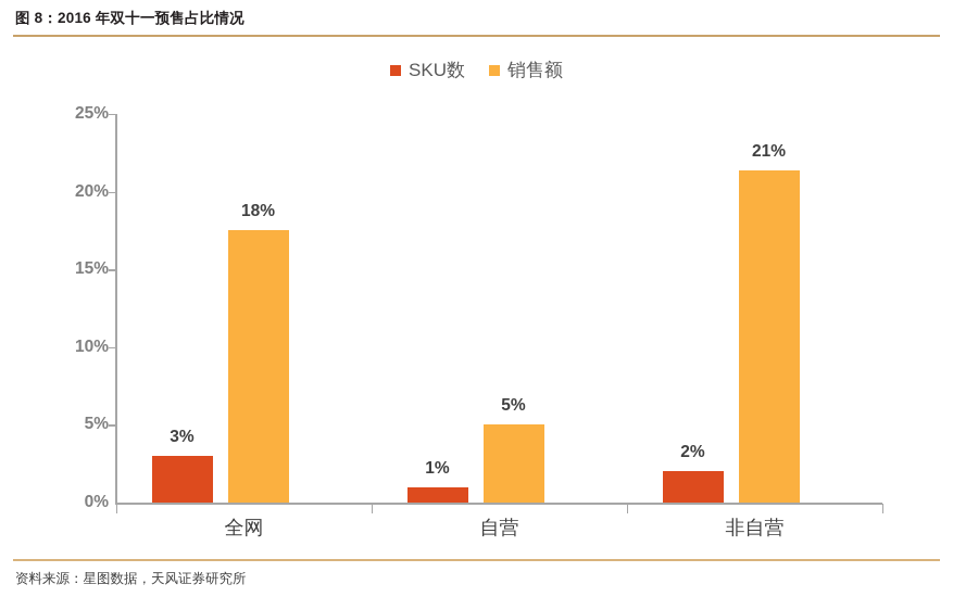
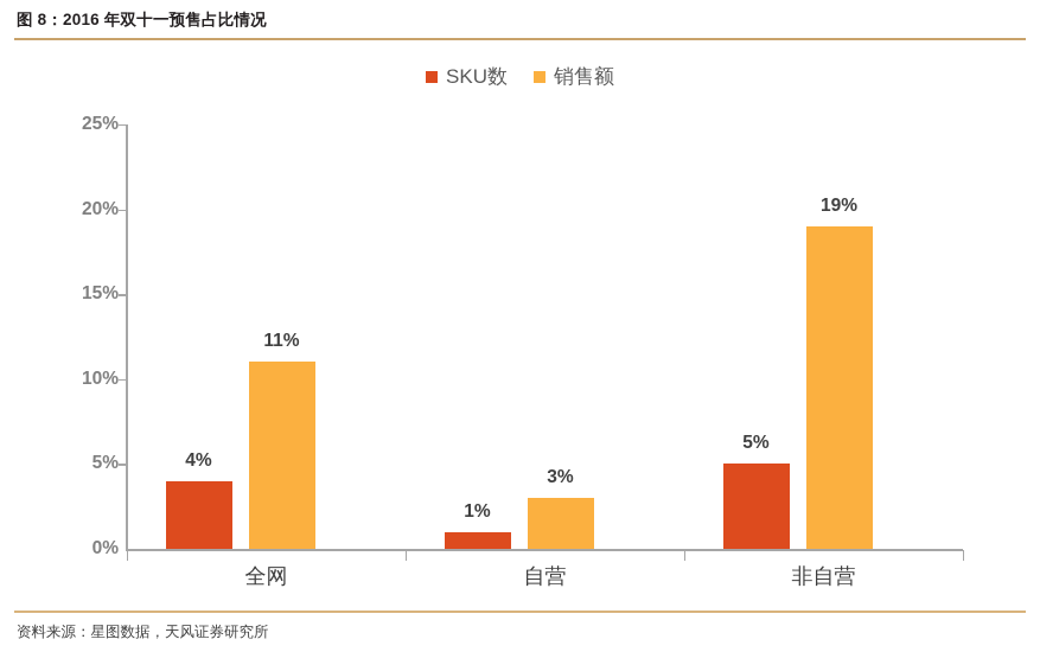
SKU数/全网: 3% -> 4%
销售额/全网: 18% -> 11%
销售额/自营: 5% -> 3%
SKU数/非自营: 2% -> 5%
销售额/非自营: 21% -> 19%
